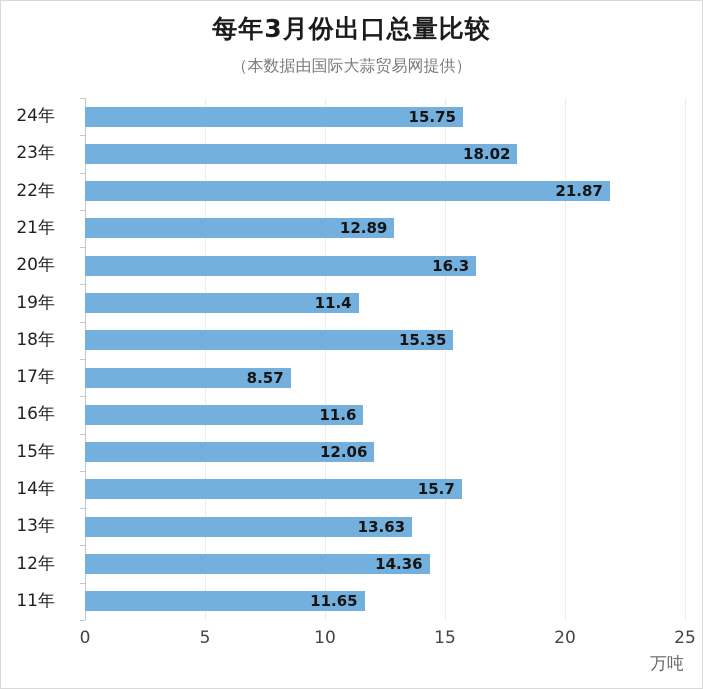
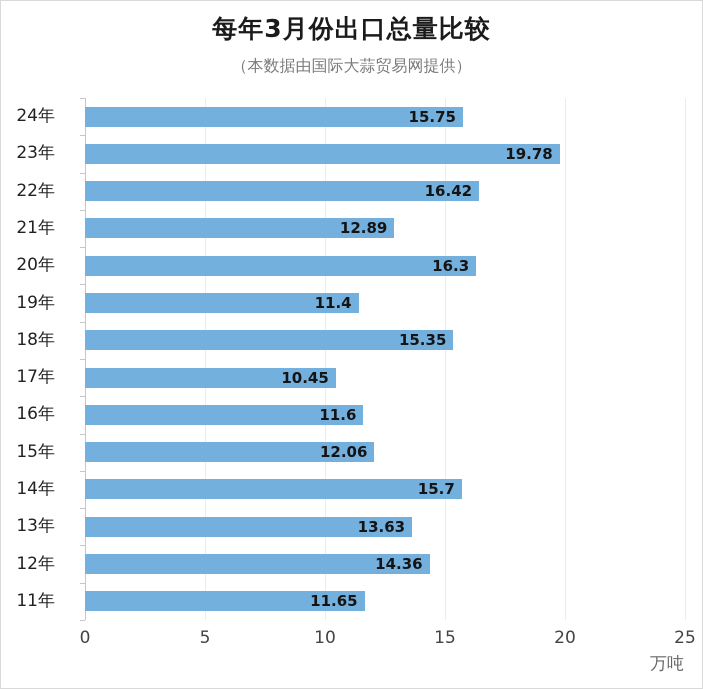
23年: 18.02 -> 19.78
22年: 21.87 -> 16.42
17年: 8.57 -> 10.45
